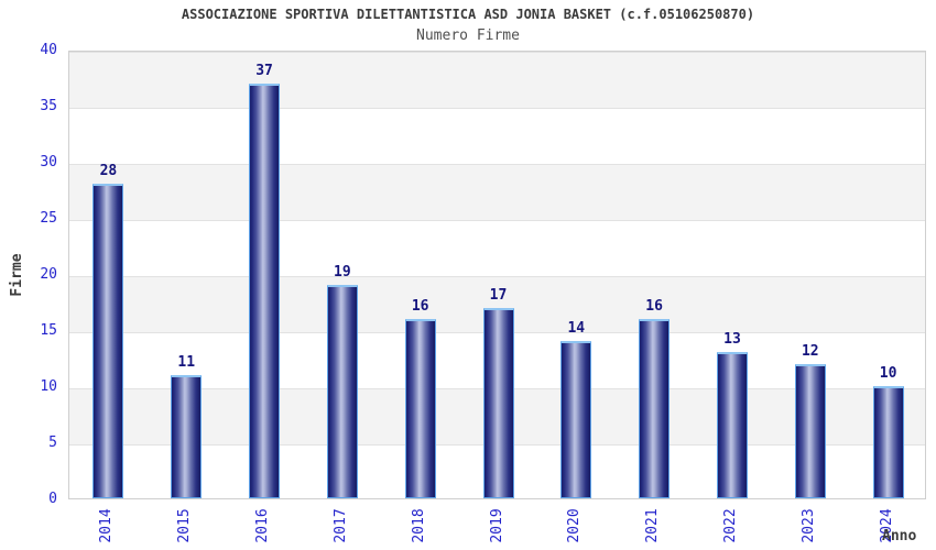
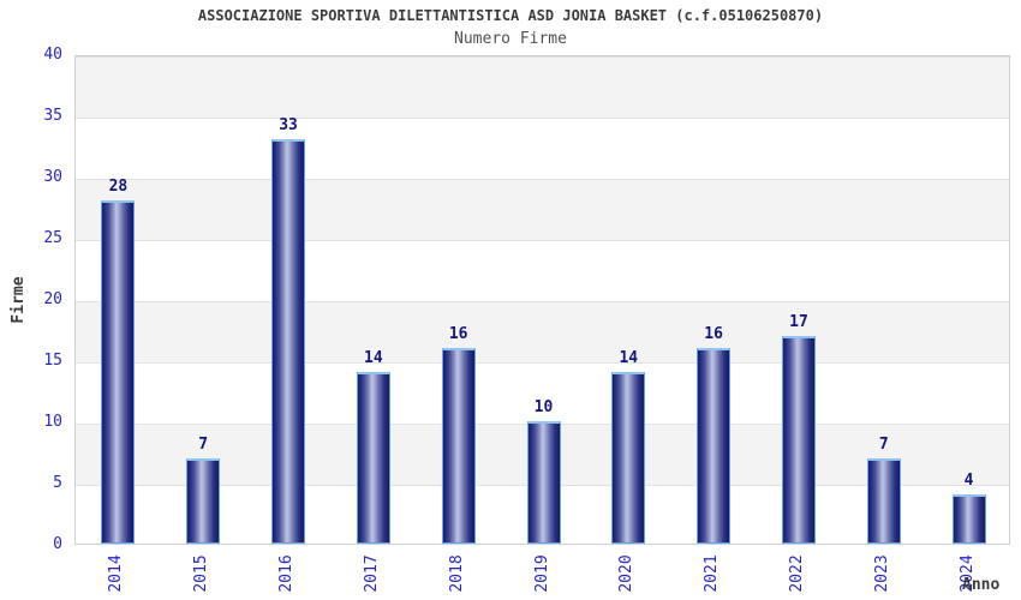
2015: 11 -> 7
2016: 37 -> 33
2017: 19 -> 14
2019: 17 -> 10
2022: 13 -> 17
2023: 12 -> 7
2024: 10 -> 4
